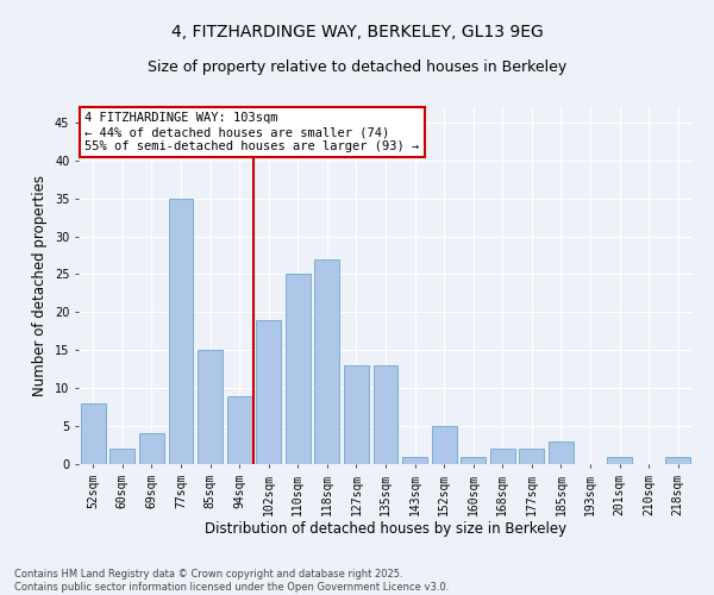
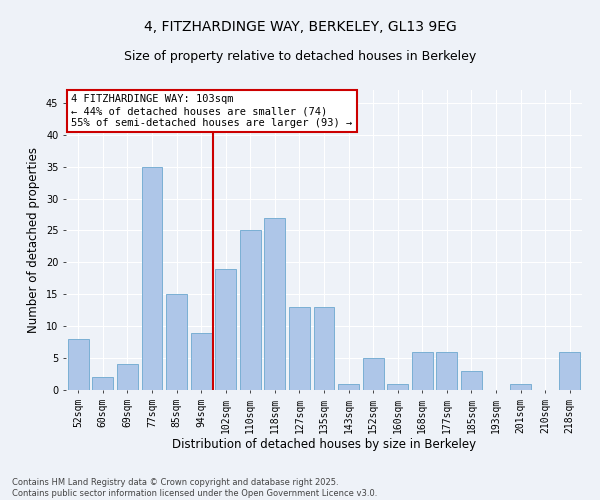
168sqm: 2 -> 6
177sqm: 2 -> 6
218sqm: 1 -> 6
